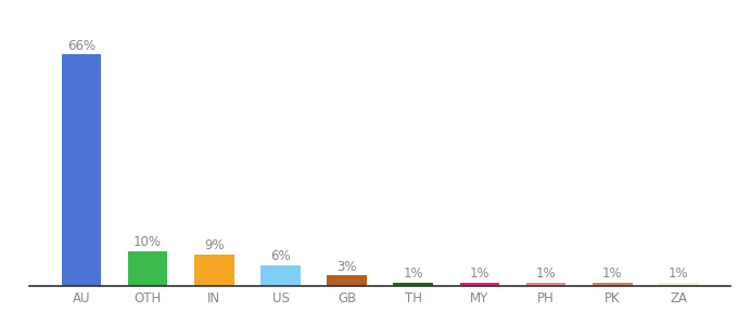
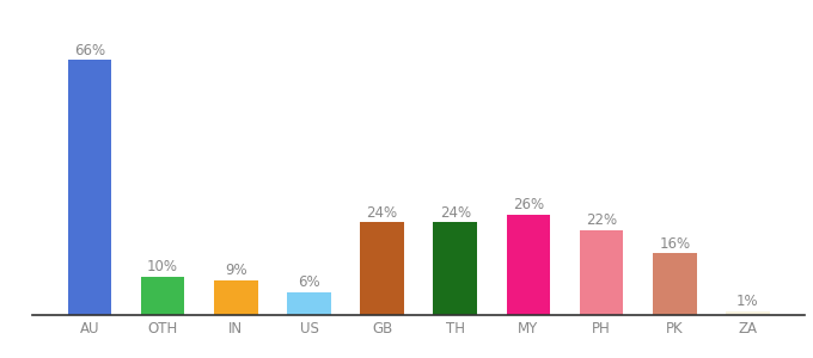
GB: 3% -> 24%
TH: 1% -> 24%
MY: 1% -> 26%
PH: 1% -> 22%
PK: 1% -> 16%
